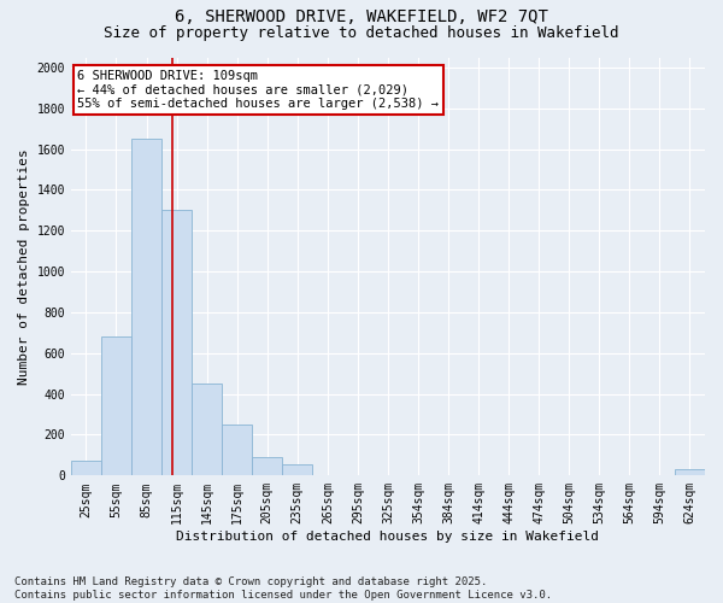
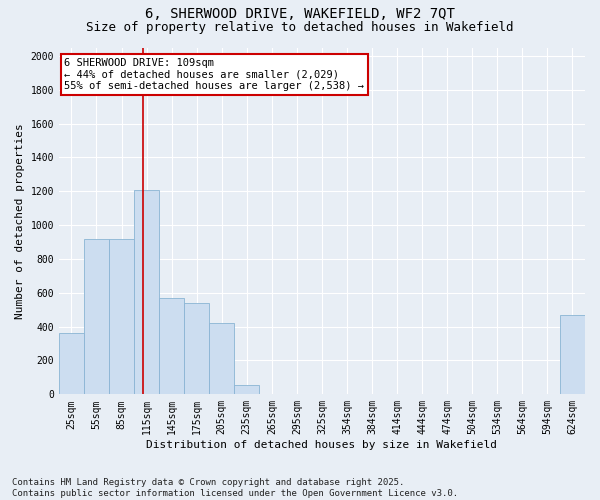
25sqm: 70 -> 360
55sqm: 680 -> 920
85sqm: 1650 -> 920
115sqm: 1300 -> 1210
145sqm: 450 -> 570
175sqm: 250 -> 540
205sqm: 90 -> 420
624sqm: 30 -> 470
